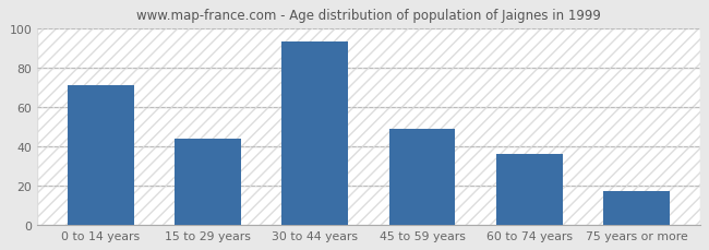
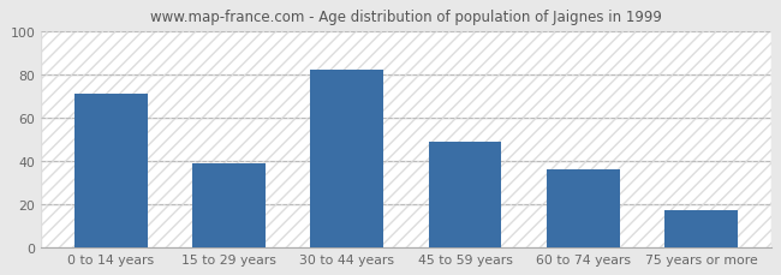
15 to 29 years: 44 -> 39
30 to 44 years: 93 -> 82
